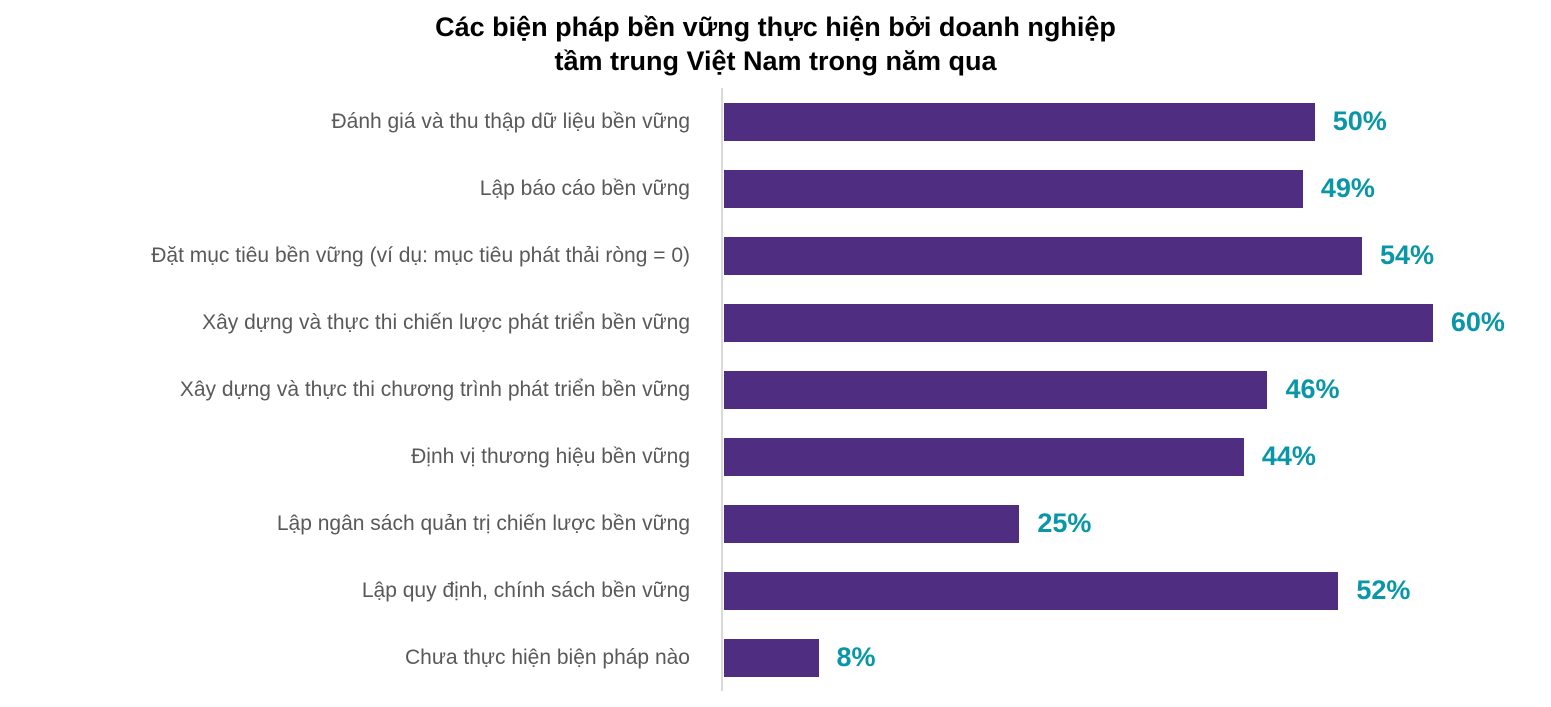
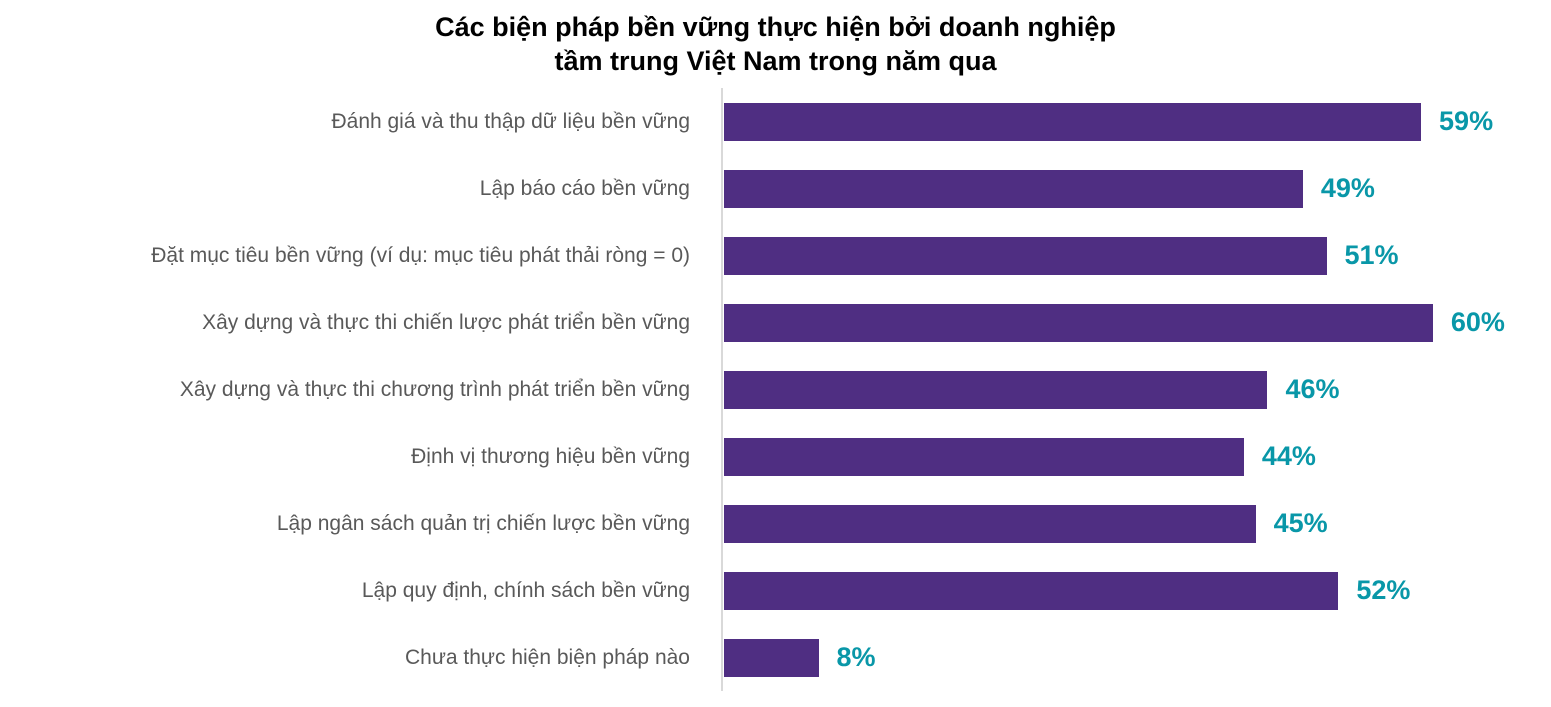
Đánh giá và thu thập dữ liệu bền vững: 50% -> 59%
Đặt mục tiêu bền vững (ví dụ: mục tiêu phát thải ròng = 0): 54% -> 51%
Lập ngân sách quản trị chiến lược bền vững: 25% -> 45%
